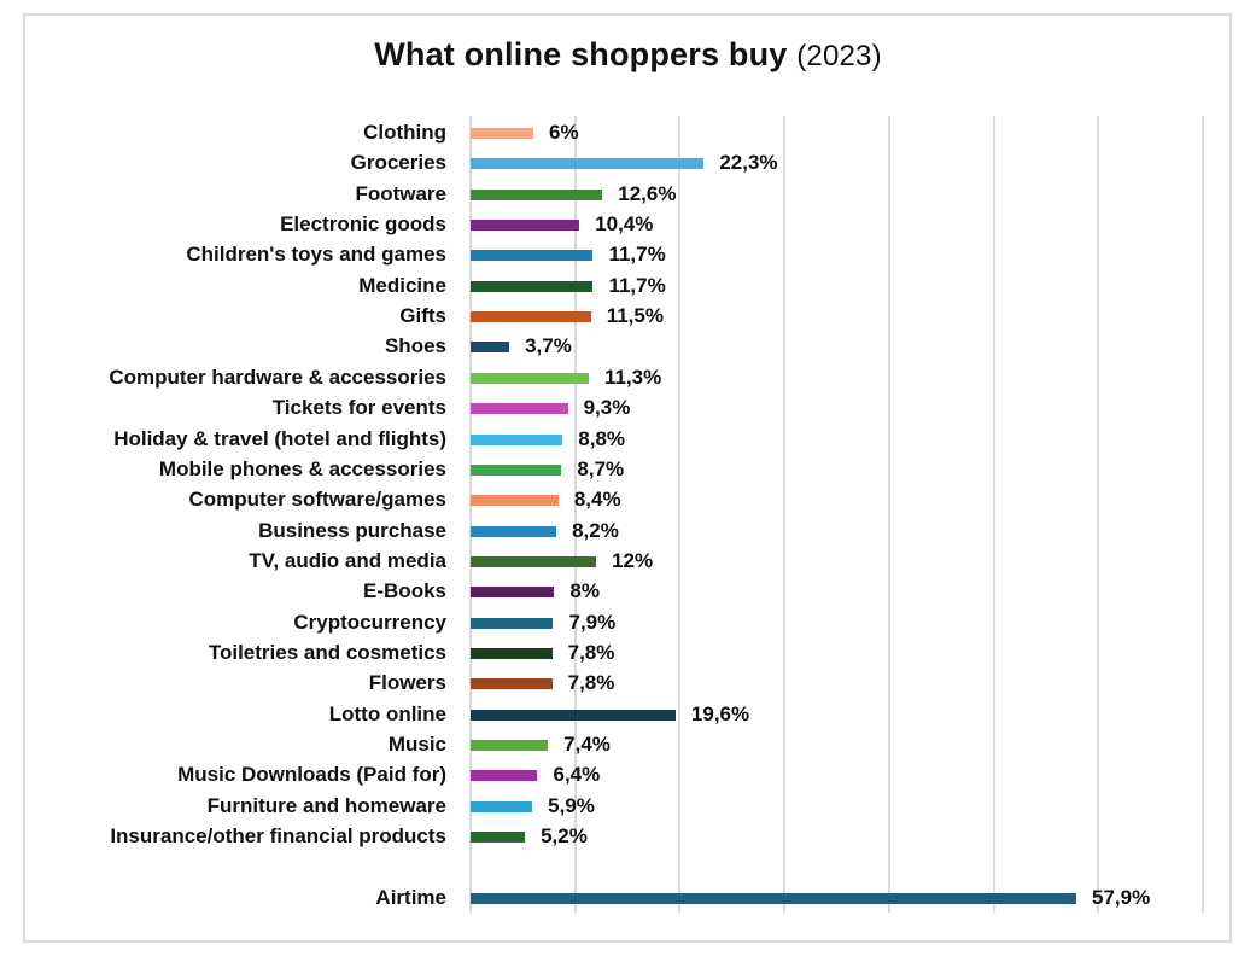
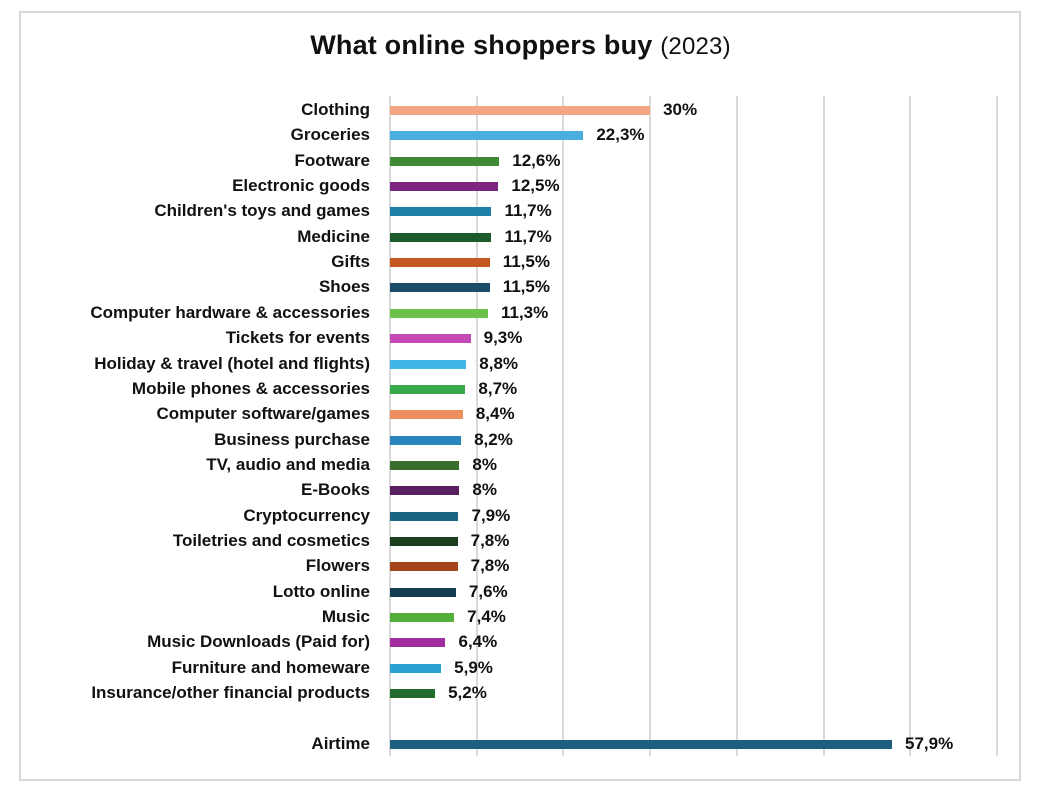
Clothing: 6% -> 30%
Electronic goods: 10,4% -> 12,5%
Shoes: 3,7% -> 11,5%
TV, audio and media: 12% -> 8%
Lotto online: 19,6% -> 7,6%
